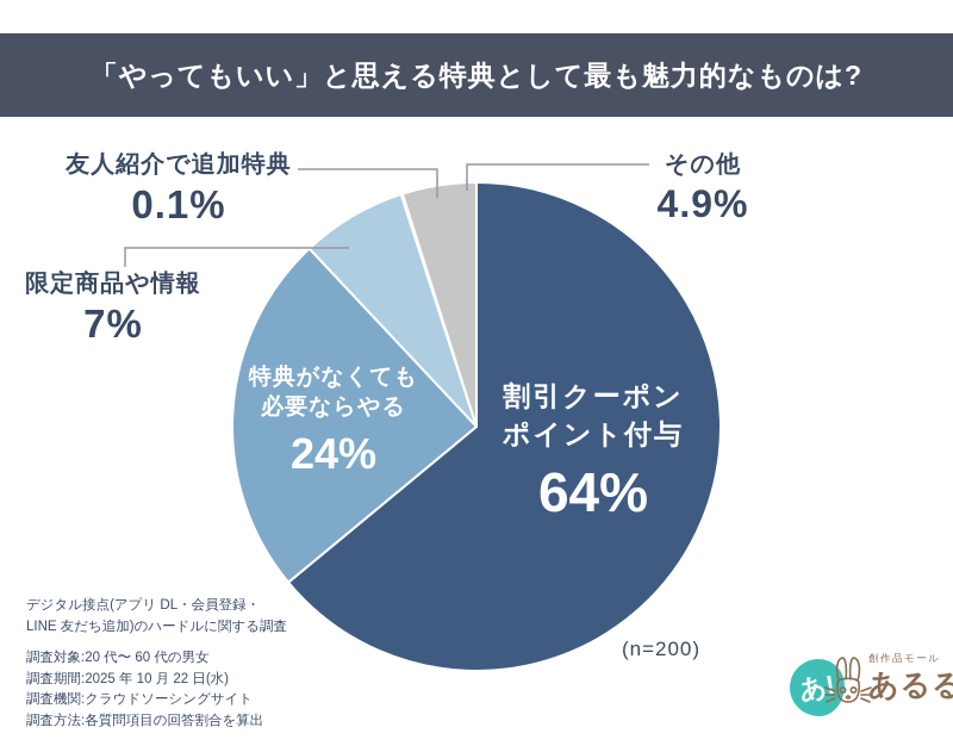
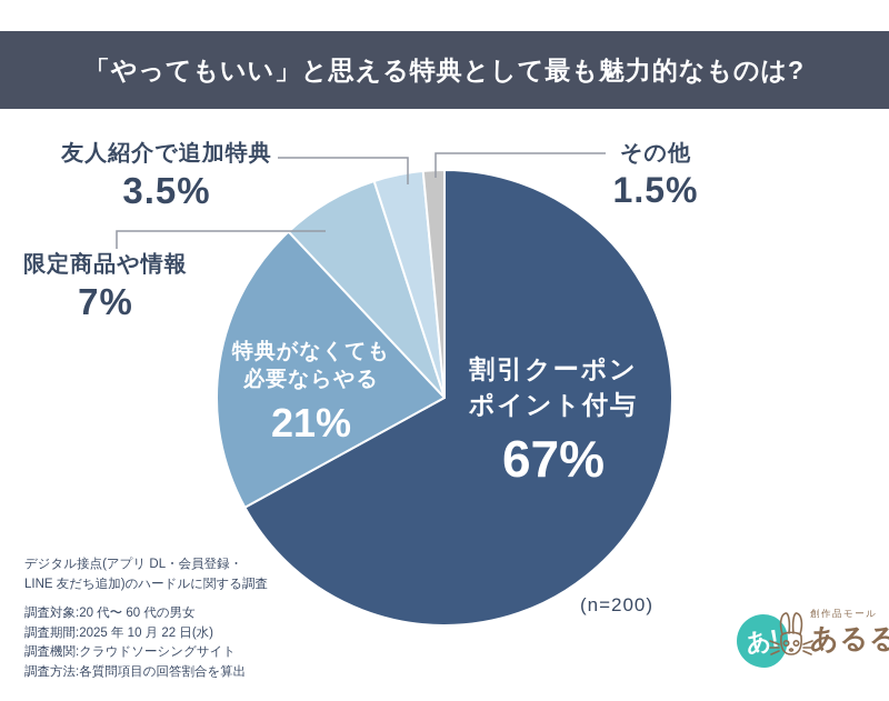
割引クーポン ポイント付与: 64% -> 67%
特典がなくても必要ならやる: 24% -> 21%
友人紹介で追加特典: 0.1% -> 3.5%
その他: 4.9% -> 1.5%
